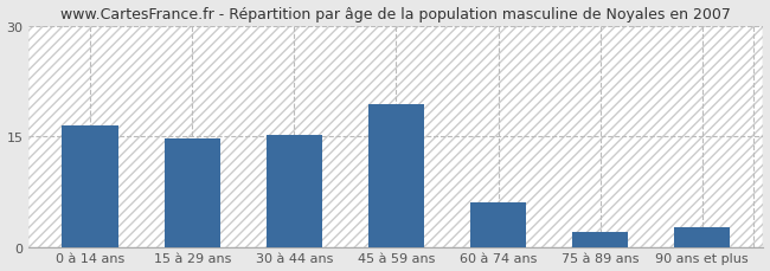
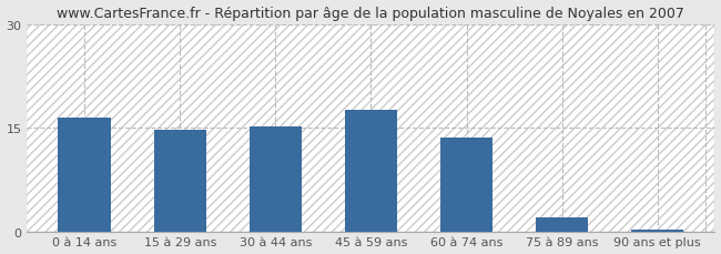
45 à 59 ans: 19.4 -> 17.5
60 à 74 ans: 6.0 -> 13.5
90 ans et plus: 2.6 -> 0.3
